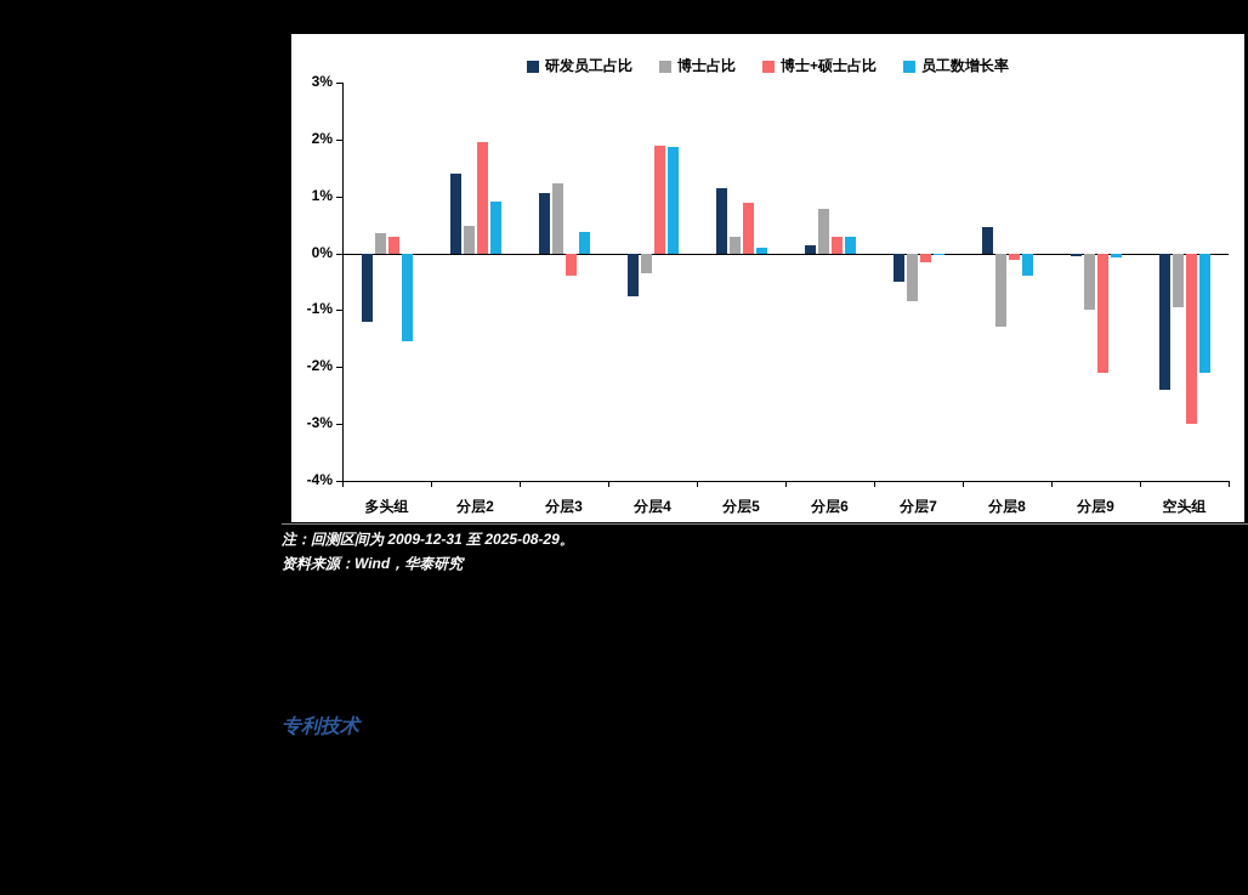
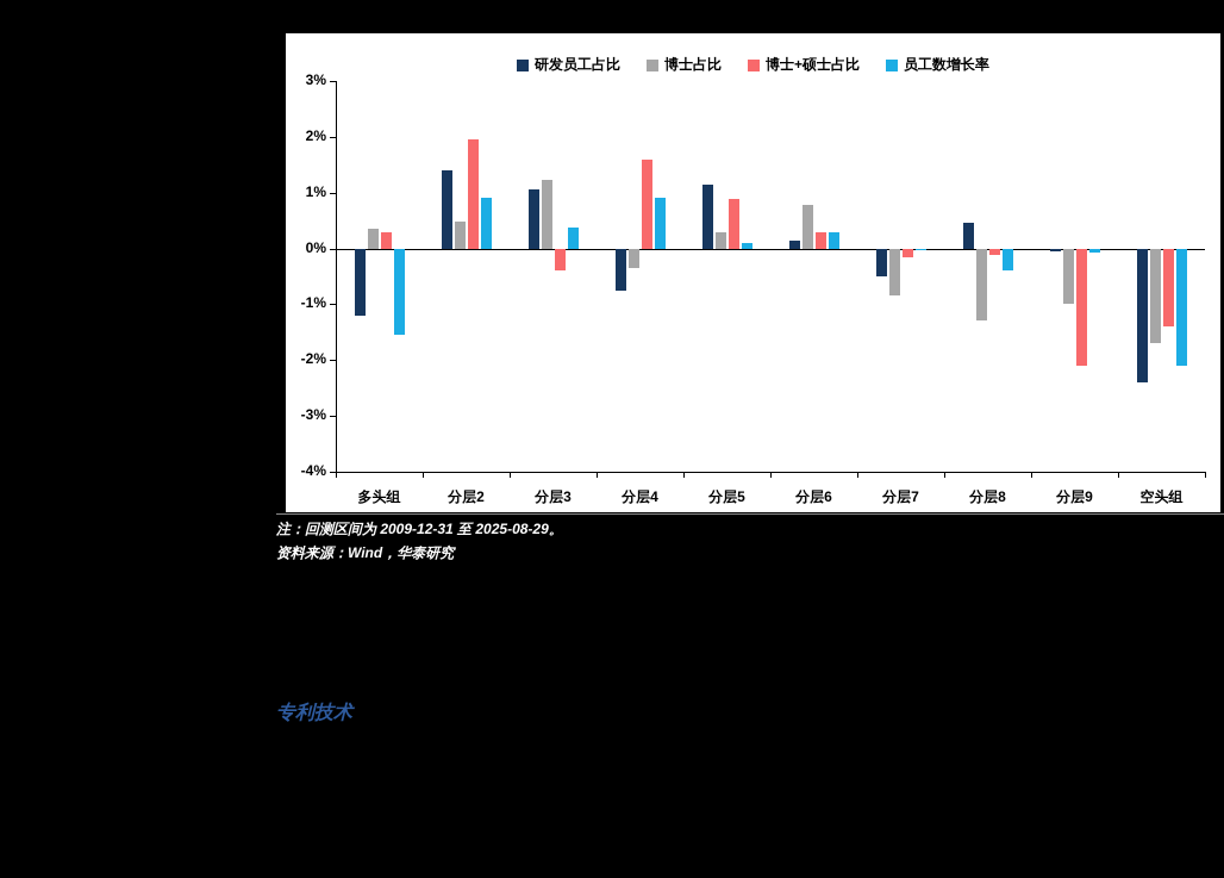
博士+硕士占比/分层4: 1.9% -> 1.6%
员工数增长率/分层4: 1.9% -> 0.9%
博士占比/空头组: -0.9% -> -1.7%
博士+硕士占比/空头组: -3.0% -> -1.4%
